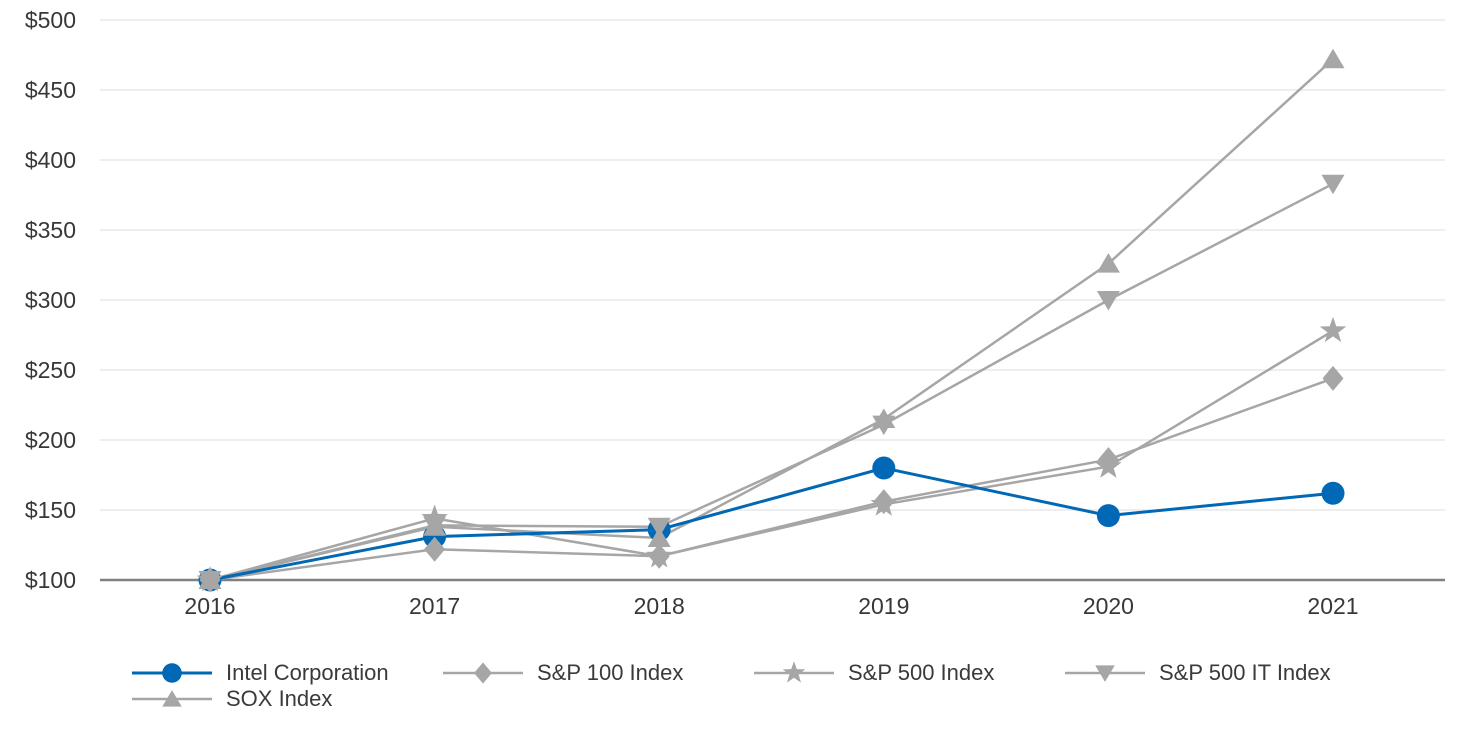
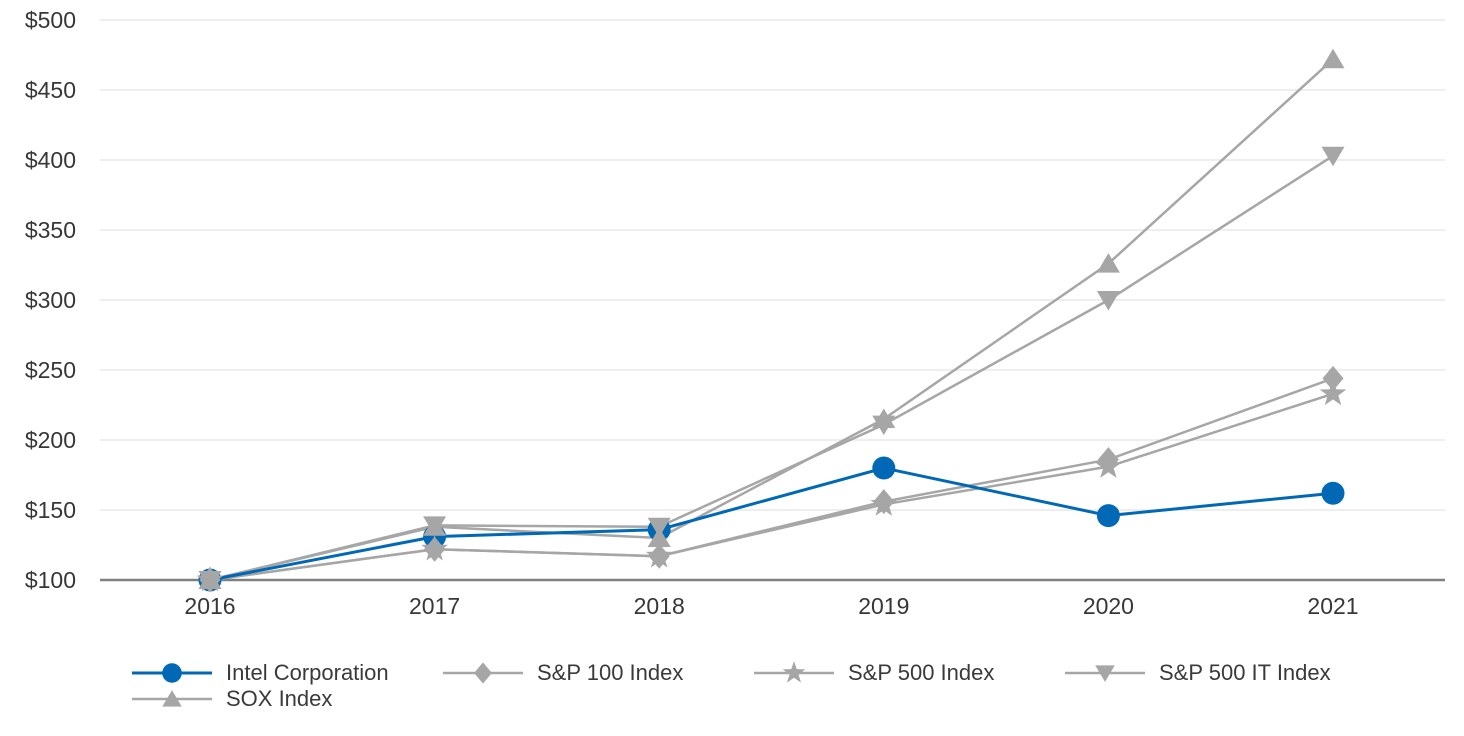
S&P 500 Index/2017: $144 -> $122
S&P 500 Index/2021: $278 -> $233
S&P 500 IT Index/2021: $383 -> $403
